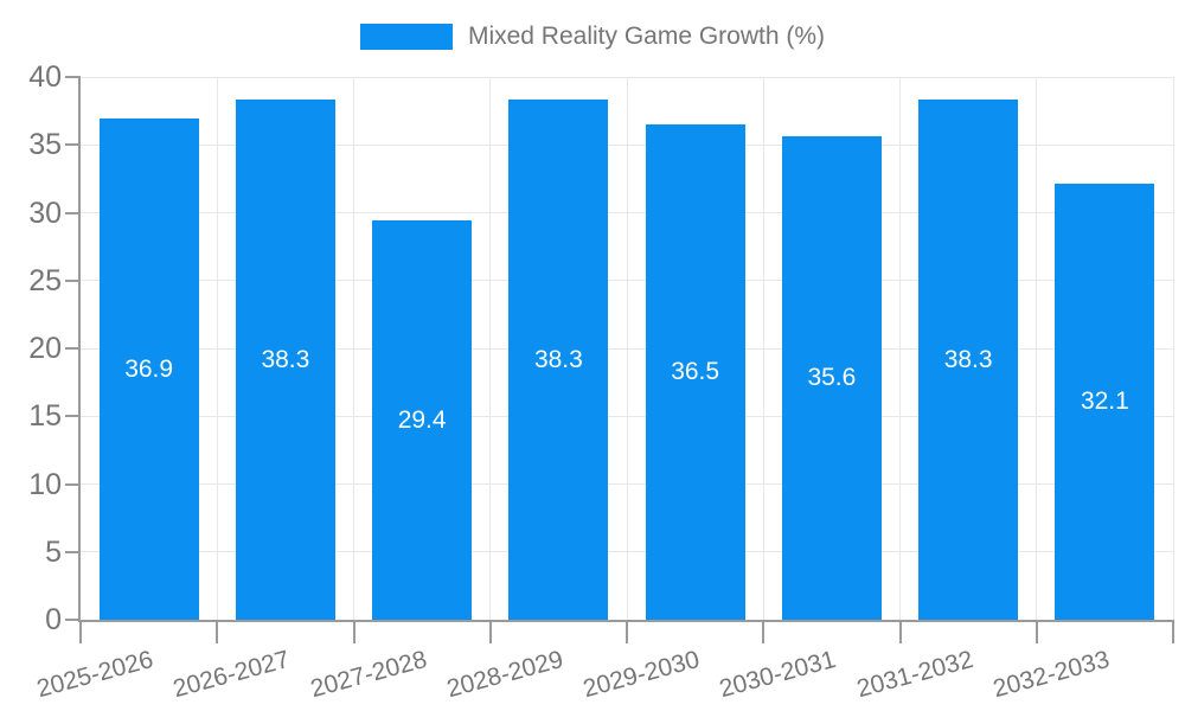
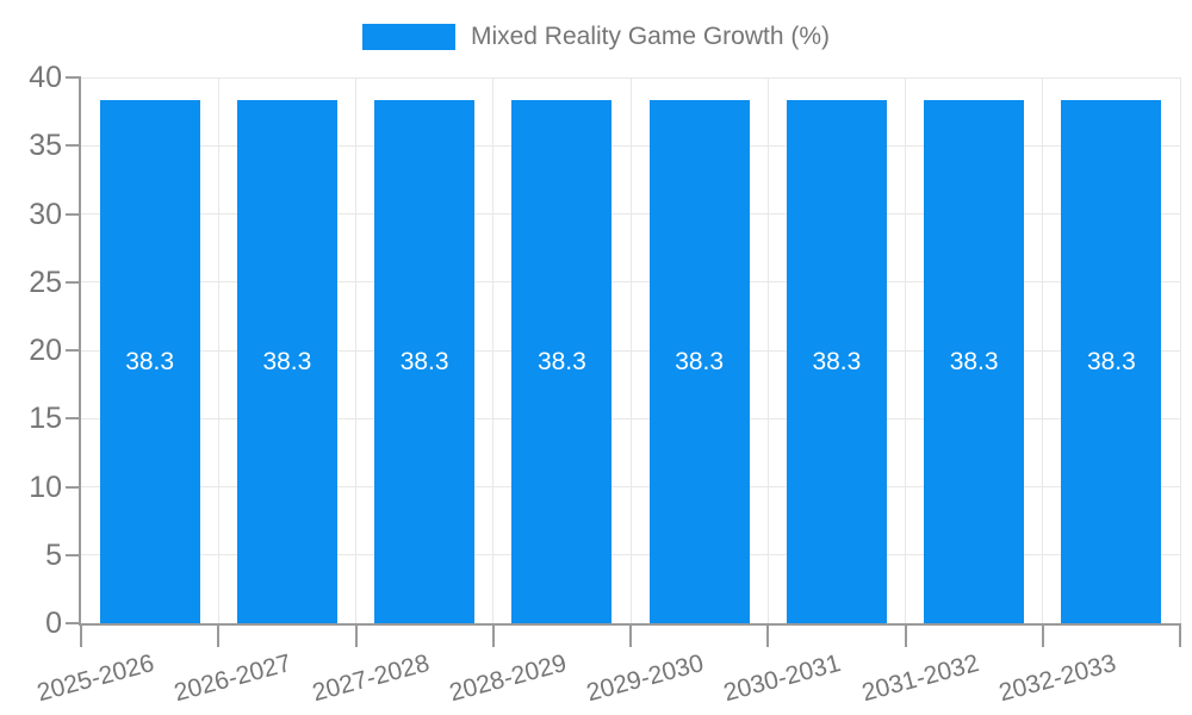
2025-2026: 36.9 -> 38.3
2027-2028: 29.4 -> 38.3
2029-2030: 36.5 -> 38.3
2030-2031: 35.6 -> 38.3
2032-2033: 32.1 -> 38.3
